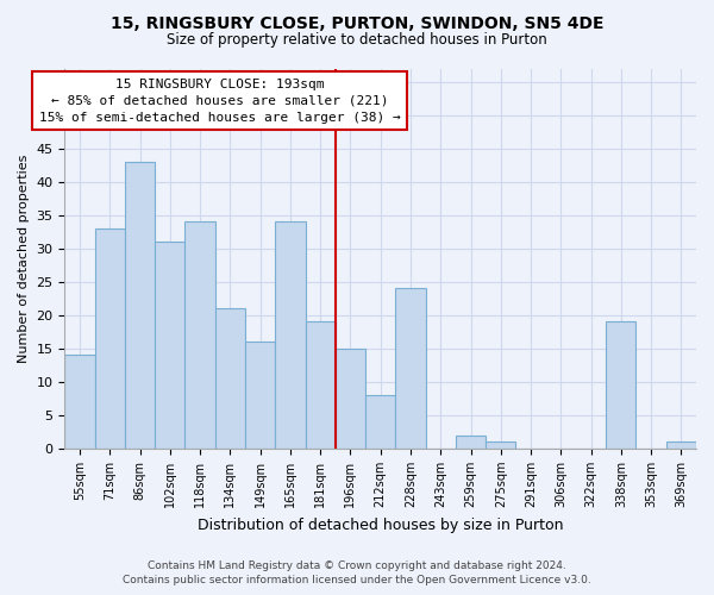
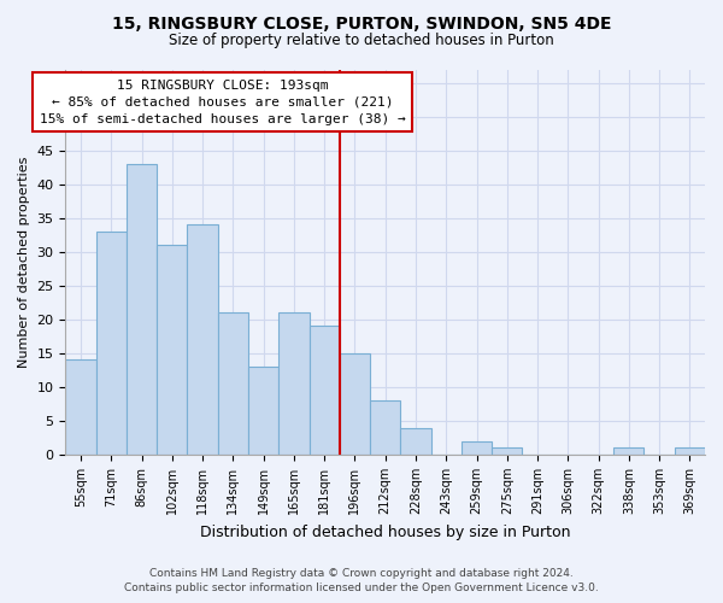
149sqm: 16 -> 13
165sqm: 34 -> 21
228sqm: 24 -> 4
338sqm: 19 -> 1
